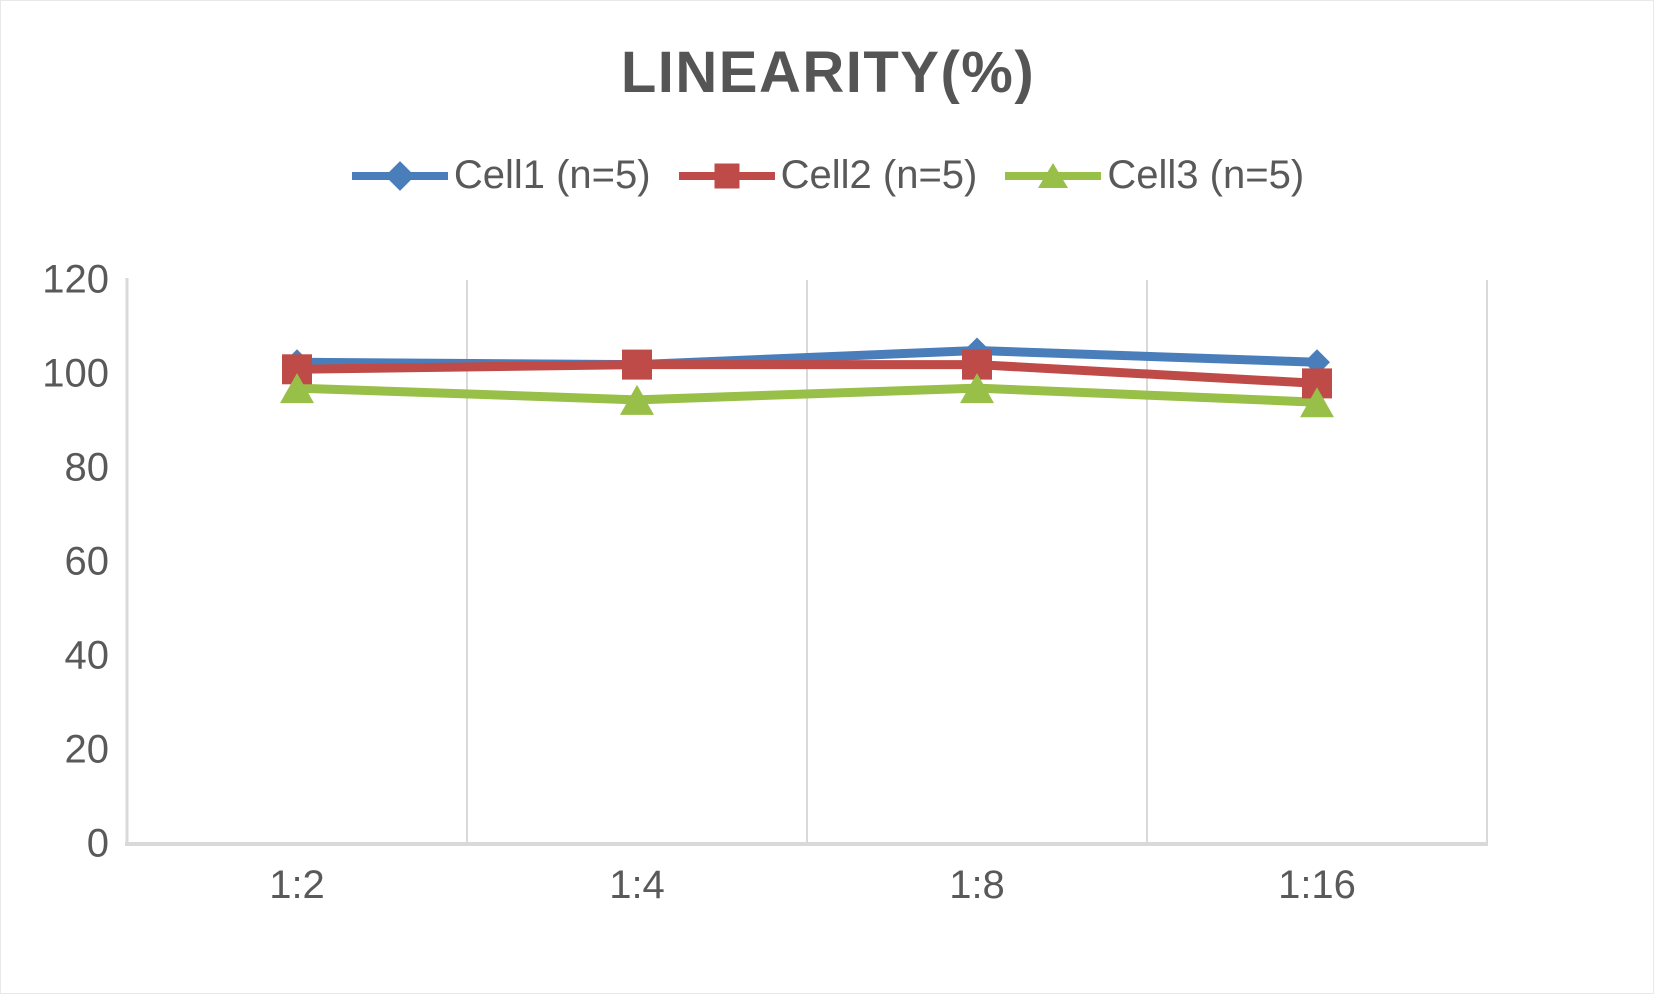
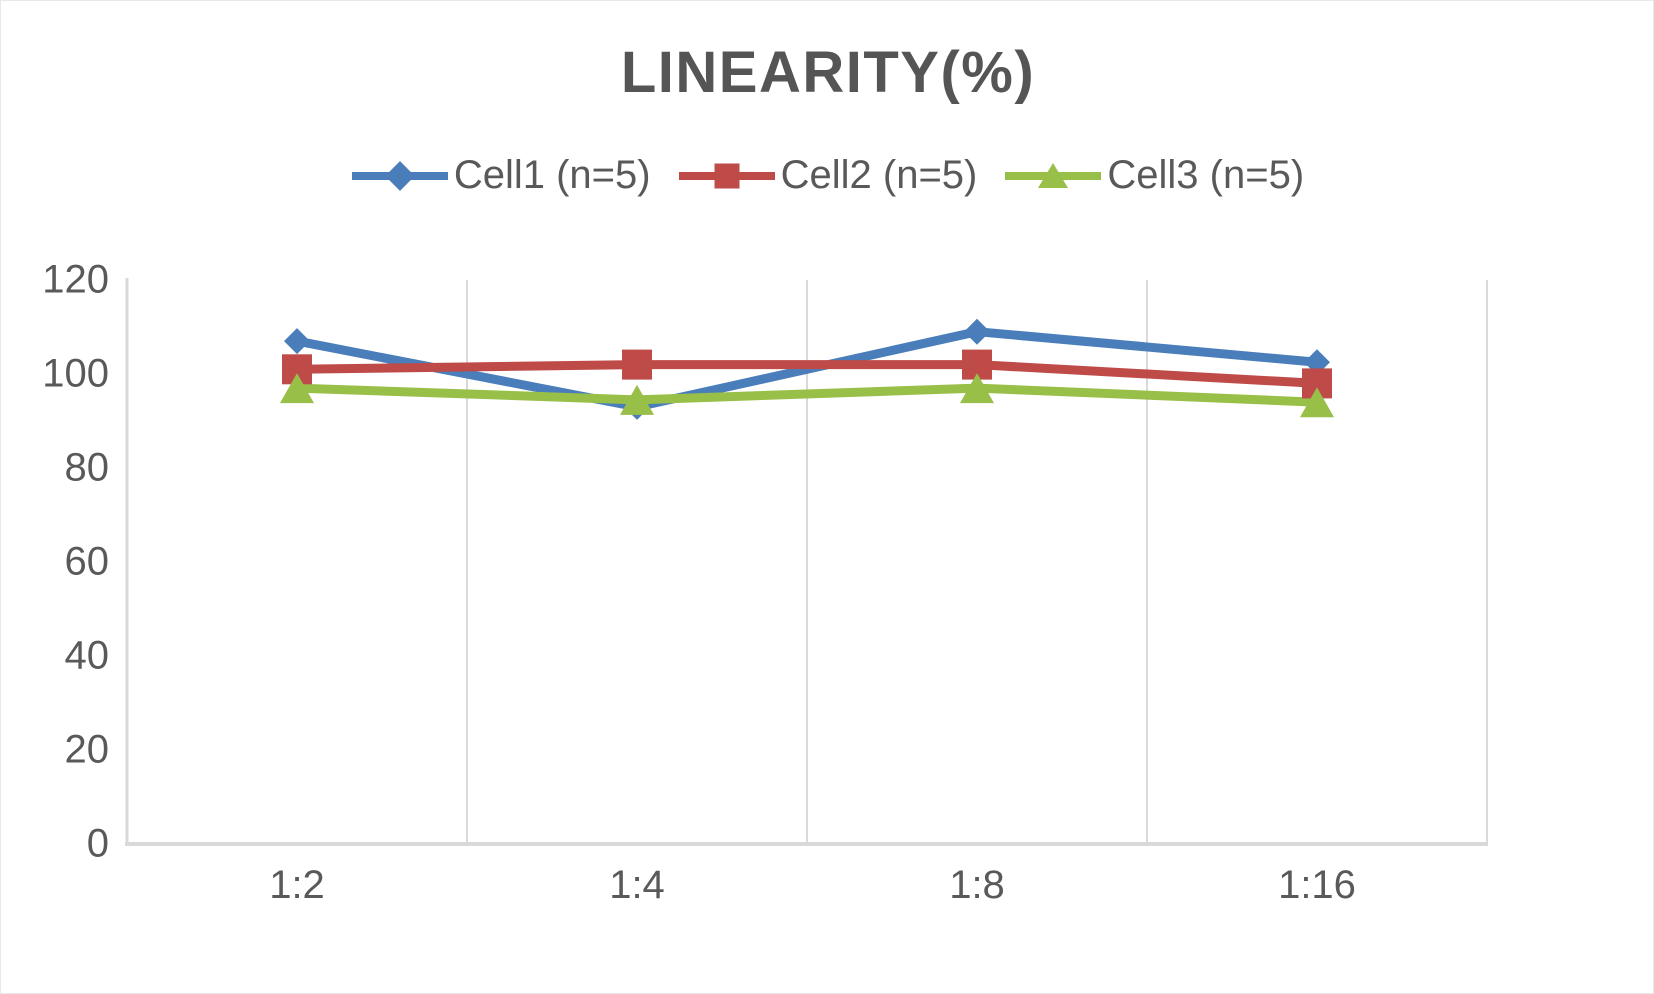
Cell1 (n=5)/1:2: 102 -> 107
Cell1 (n=5)/1:4: 102 -> 93
Cell1 (n=5)/1:8: 105 -> 109
